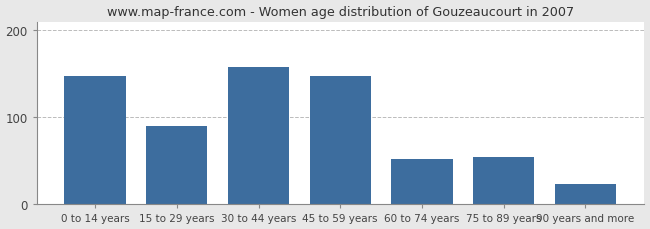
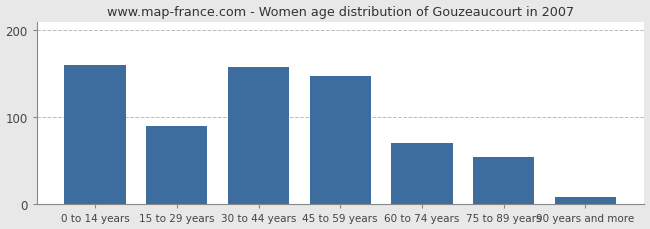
0 to 14 years: 148 -> 160
60 to 74 years: 52 -> 70
90 years and more: 24 -> 8
